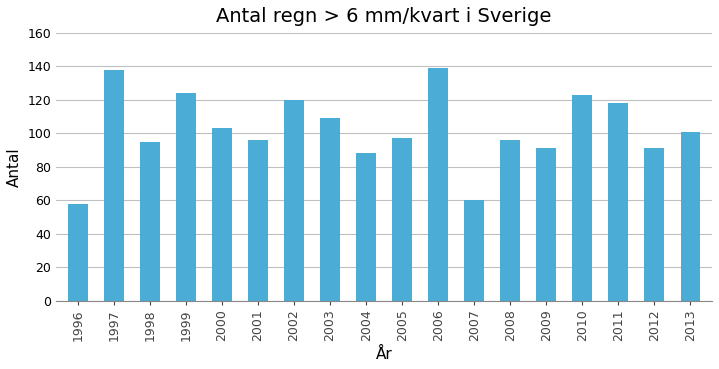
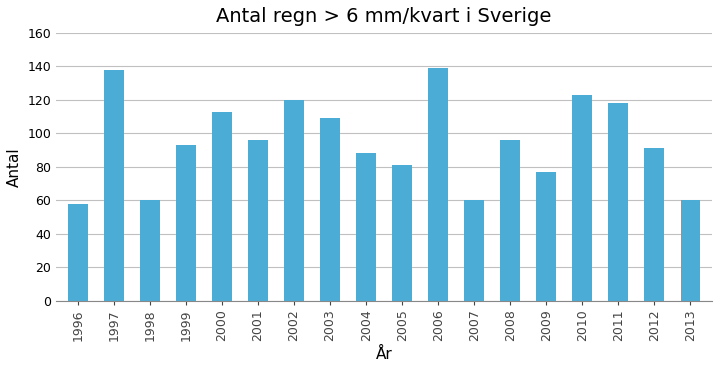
1998: 95 -> 60
1999: 124 -> 93
2000: 103 -> 113
2005: 97 -> 81
2009: 91 -> 77
2013: 101 -> 60
